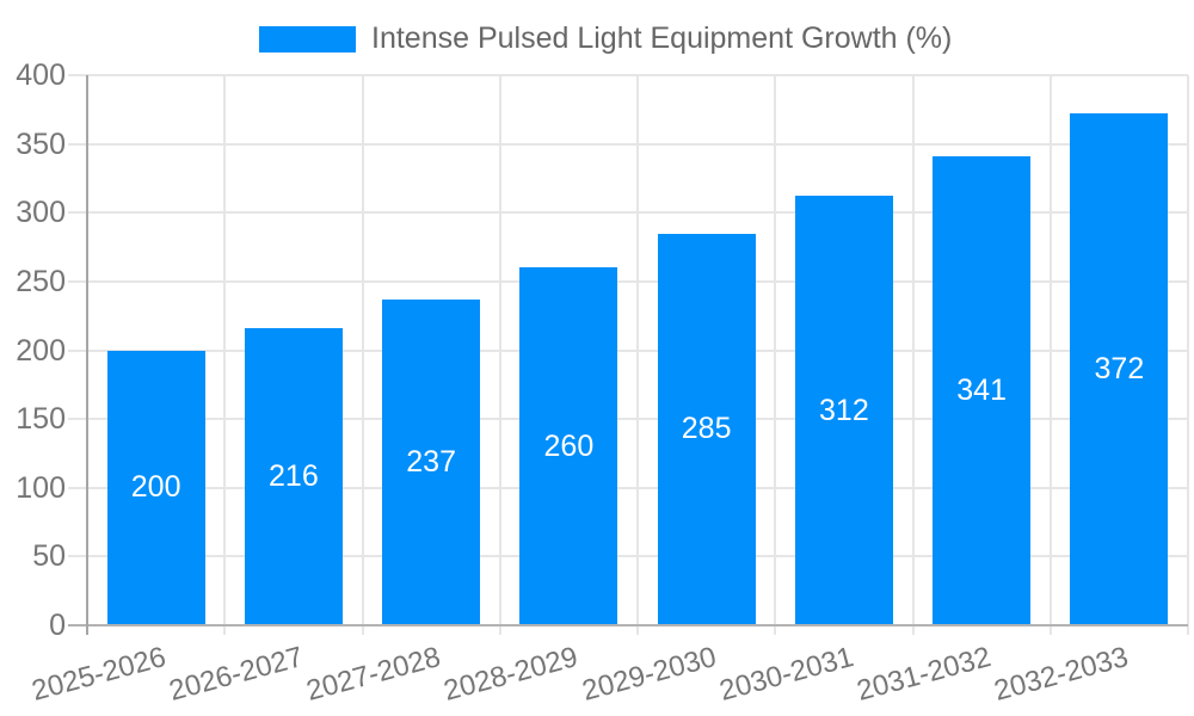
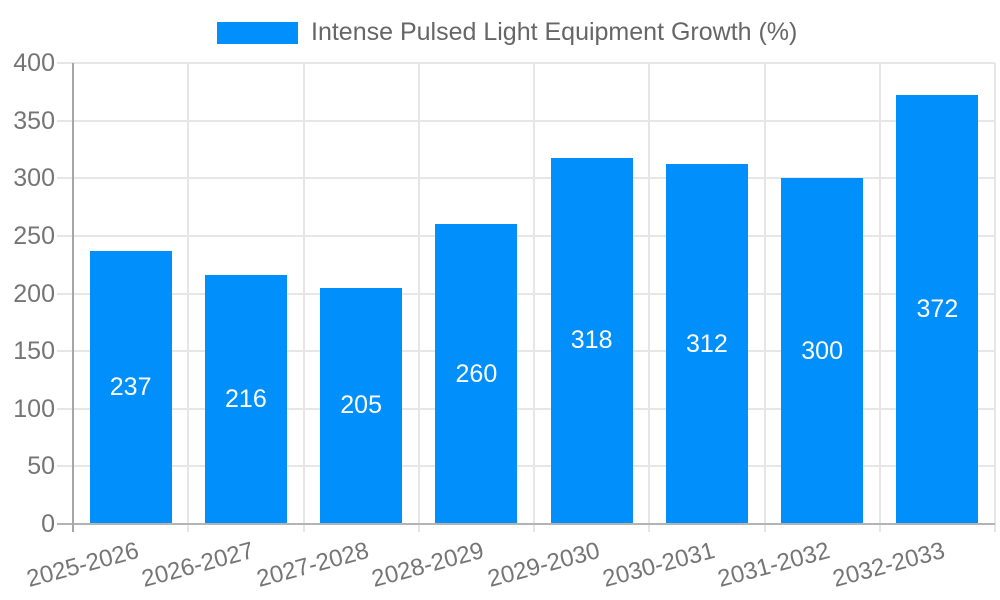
2025-2026: 200 -> 237
2027-2028: 237 -> 205
2029-2030: 285 -> 318
2031-2032: 341 -> 300
